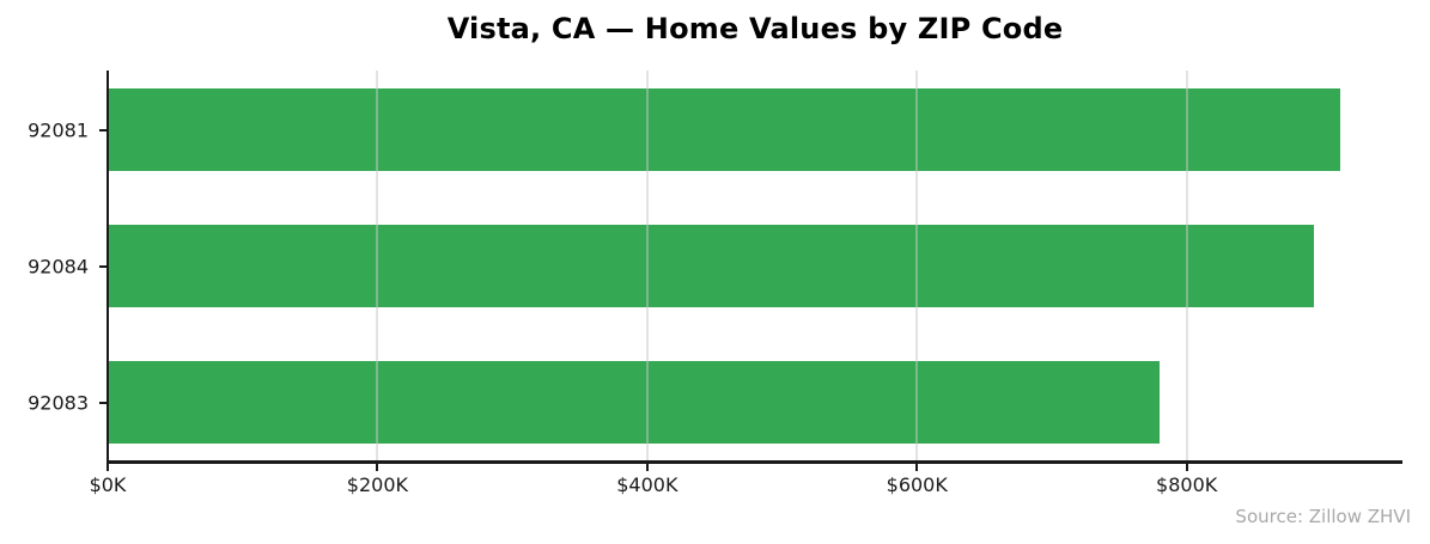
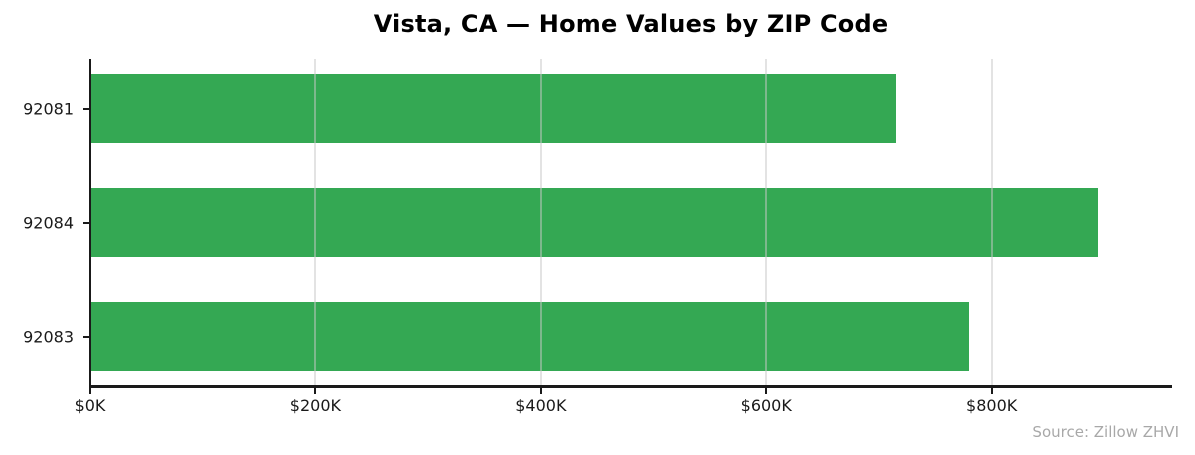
92081: $914K -> $715K
